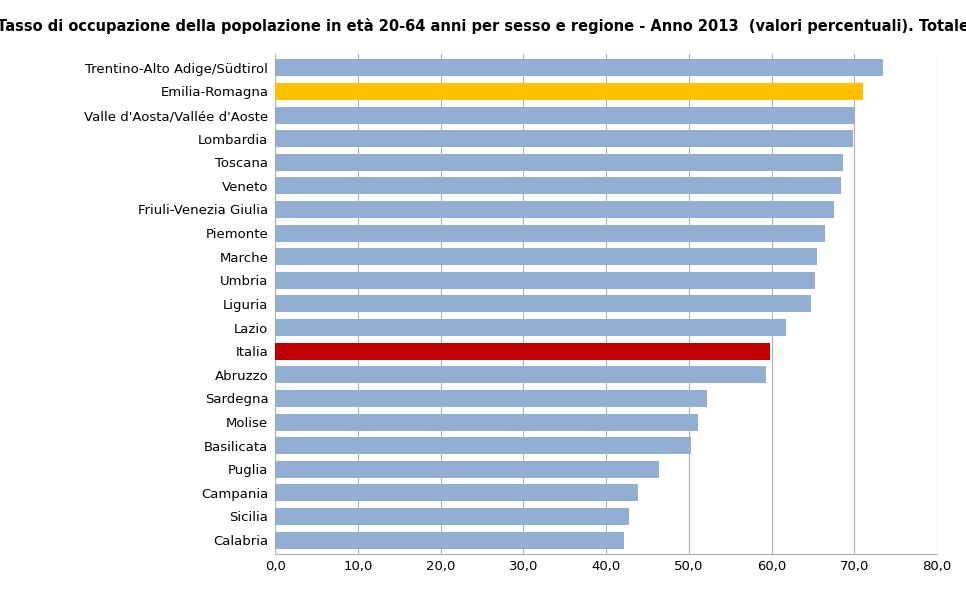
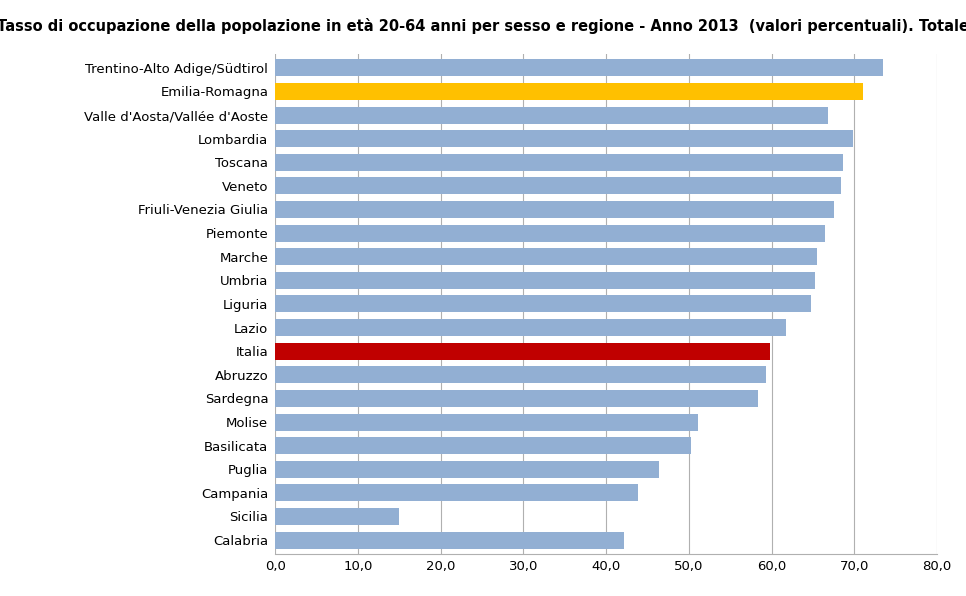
Valle d'Aosta/Vallée d'Aoste: 70,0 -> 66,8
Sardegna: 52,2 -> 58,4
Sicilia: 42,8 -> 15,0
